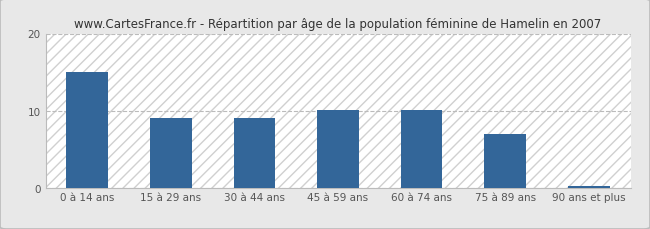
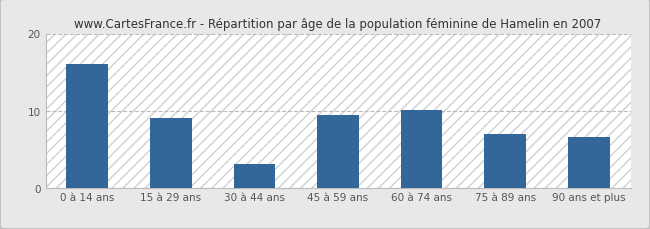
0 à 14 ans: 15.0 -> 16.0
30 à 44 ans: 9.0 -> 3.0
45 à 59 ans: 10.1 -> 9.4
90 ans et plus: 0.2 -> 6.6
